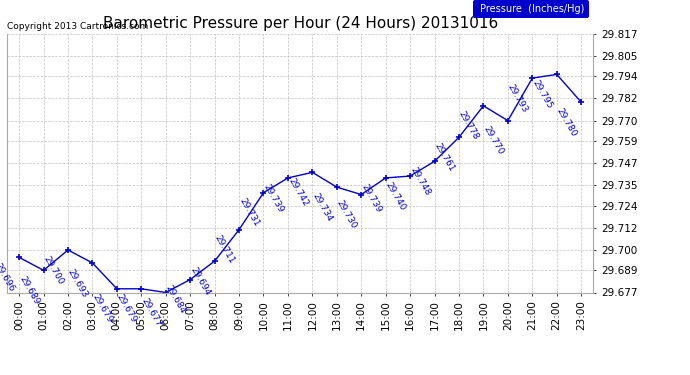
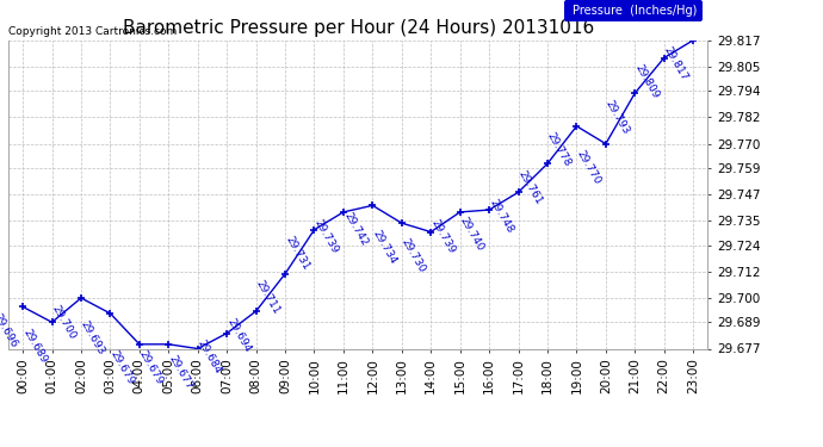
22:00: 29.795 -> 29.809
23:00: 29.780 -> 29.817
